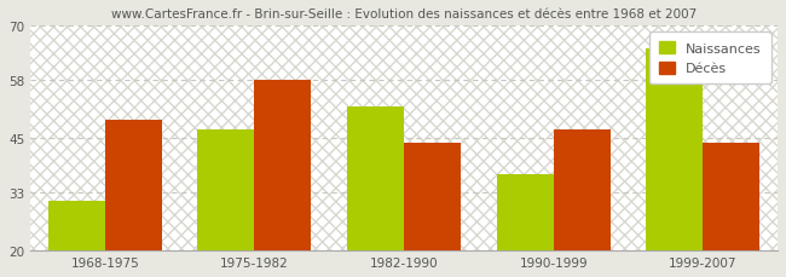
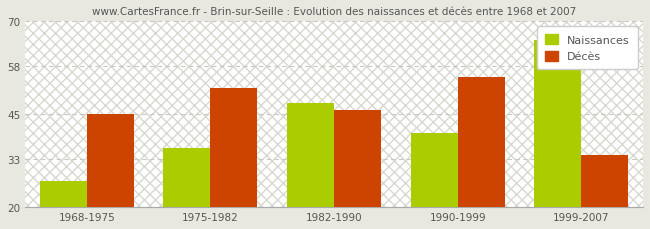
Naissances/1968-1975: 31 -> 27
Décès/1968-1975: 49 -> 45
Naissances/1975-1982: 47 -> 36
Décès/1975-1982: 58 -> 52
Naissances/1982-1990: 52 -> 48
Décès/1982-1990: 44 -> 46
Naissances/1990-1999: 37 -> 40
Décès/1990-1999: 47 -> 55
Décès/1999-2007: 44 -> 34
